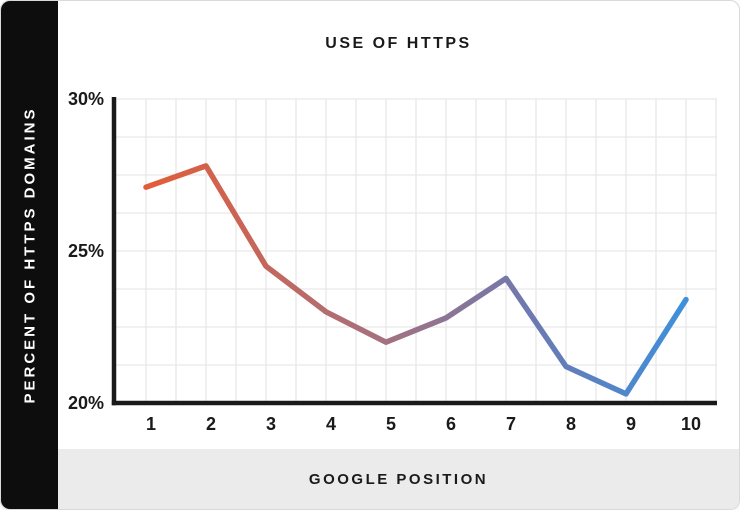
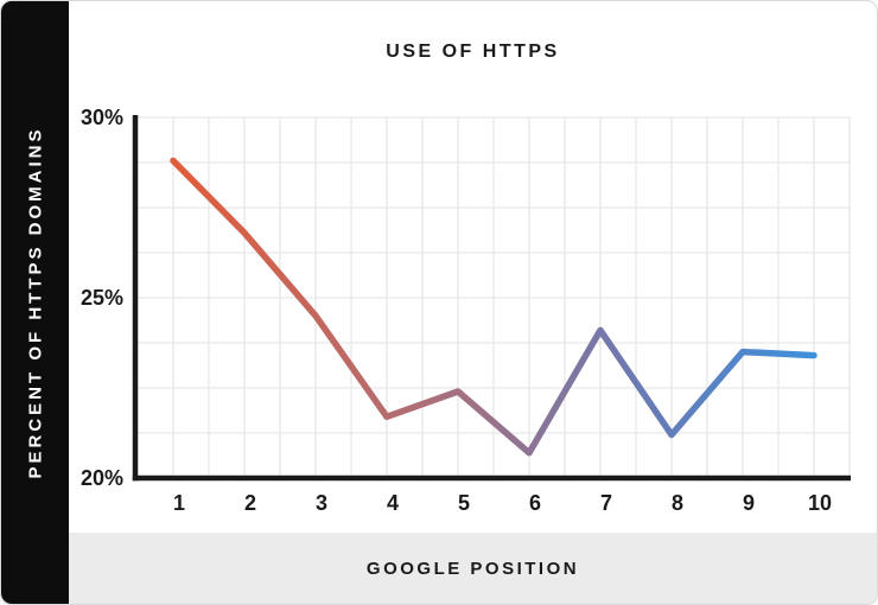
1: 27.1% -> 28.8%
2: 27.8% -> 26.8%
4: 23.0% -> 21.7%
5: 22.0% -> 22.4%
6: 22.8% -> 20.7%
9: 20.3% -> 23.5%
